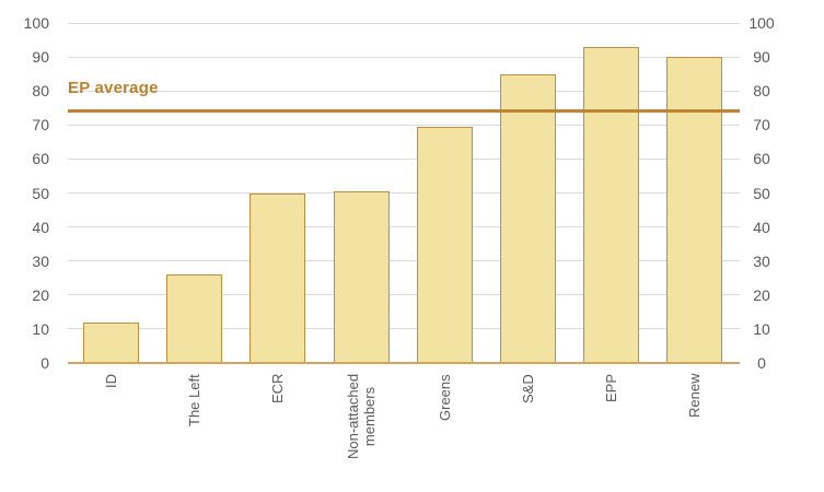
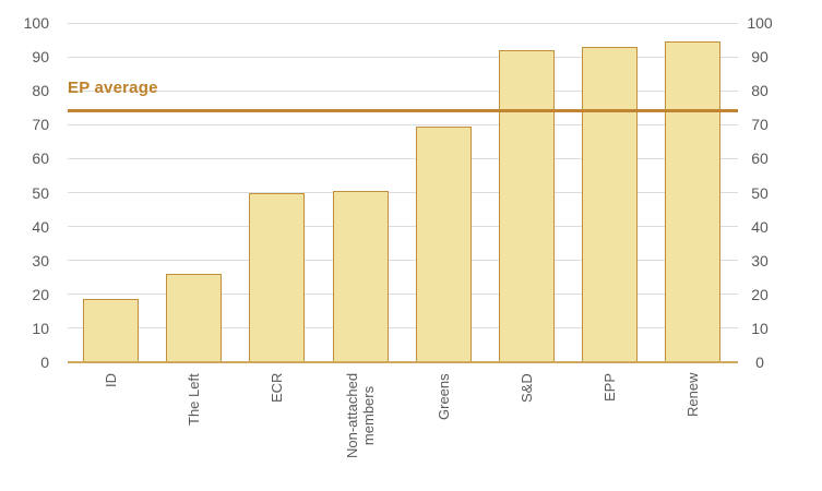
ID: 12 -> 19
S&D: 85 -> 92
Renew: 90 -> 94
